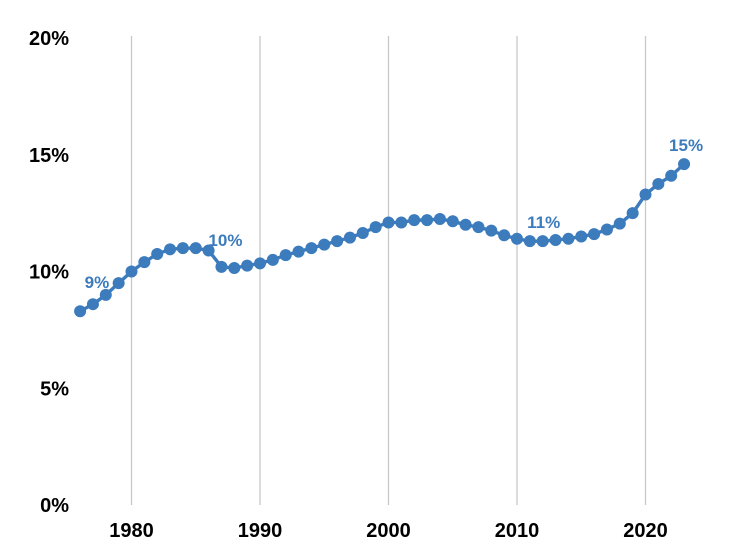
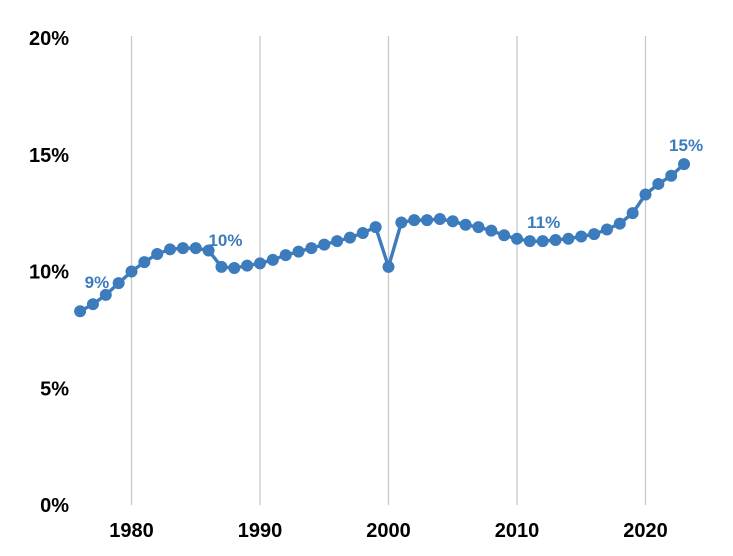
2000: 12.1% -> 10.2%
